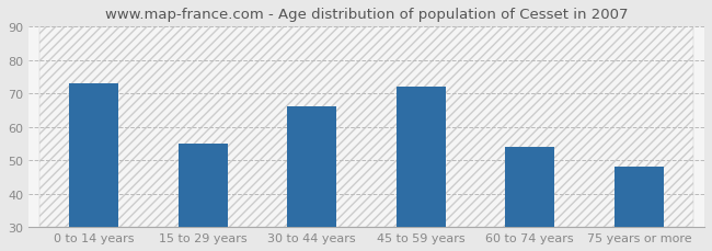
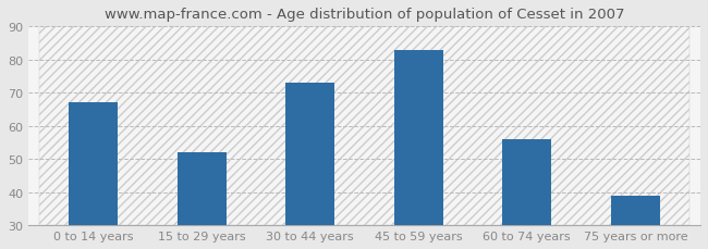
0 to 14 years: 73 -> 67
15 to 29 years: 55 -> 52
30 to 44 years: 66 -> 73
45 to 59 years: 72 -> 83
60 to 74 years: 54 -> 56
75 years or more: 48 -> 39
